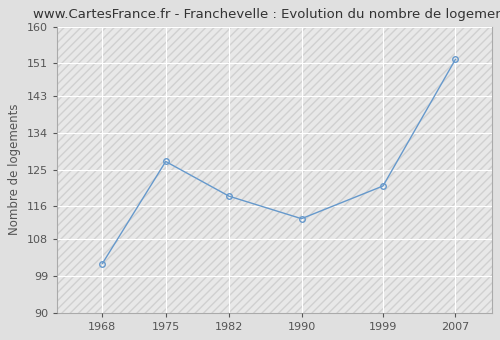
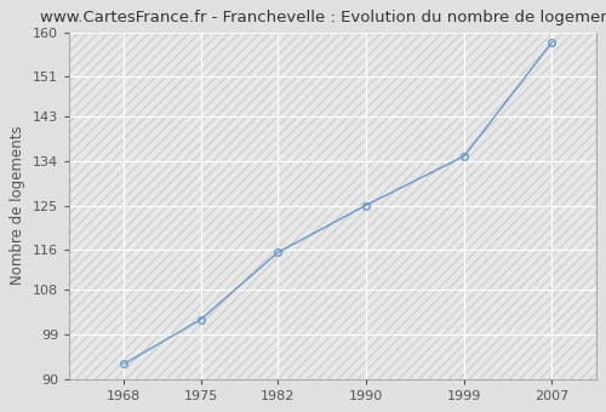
1968: 102.0 -> 93.0
1975: 127.0 -> 102.0
1982: 118.5 -> 115.5
1990: 113.0 -> 125.0
1999: 121.0 -> 135.0
2007: 152.0 -> 158.0
